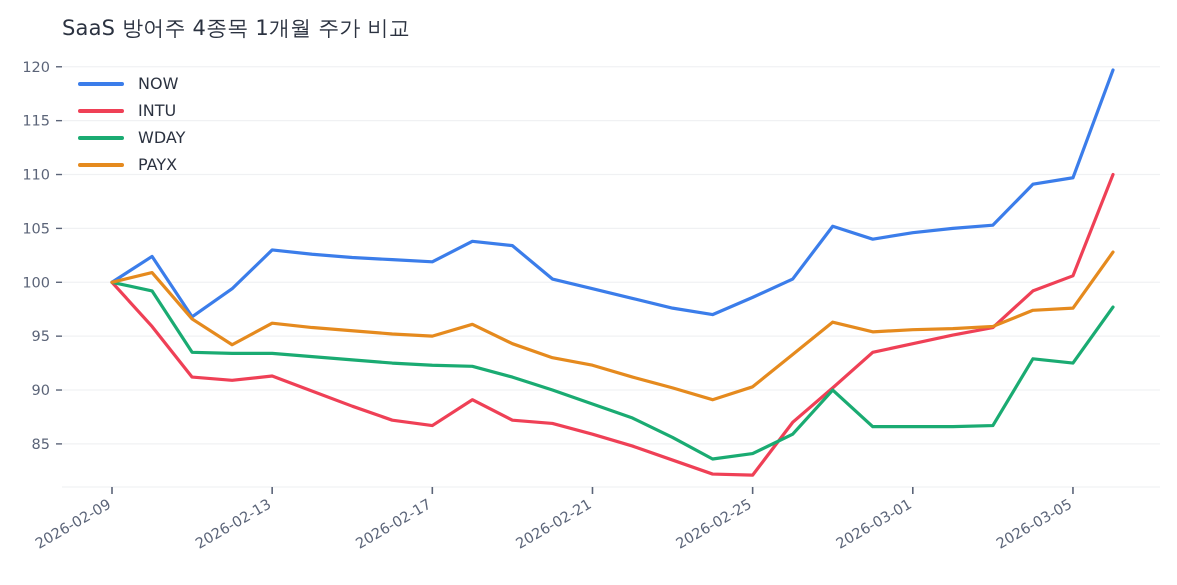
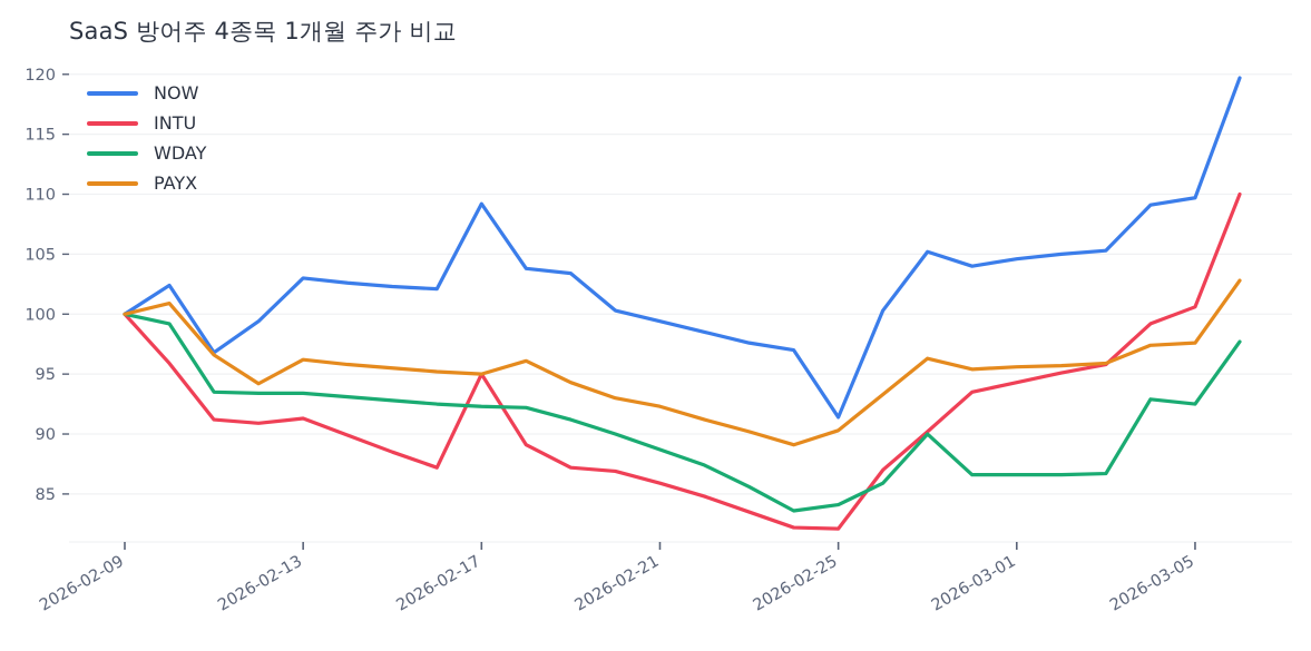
NOW/2026-02-17: 101.9 -> 109.2
INTU/2026-02-17: 86.7 -> 95.0
NOW/2026-02-25: 98.6 -> 91.4
